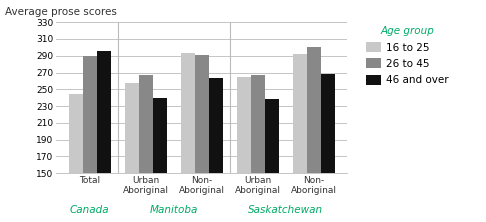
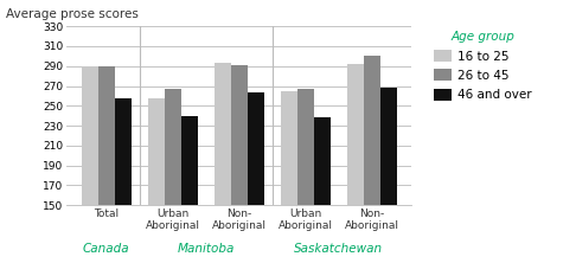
16 to 25/Total: 244 -> 290
46 and over/Total: 296 -> 257
